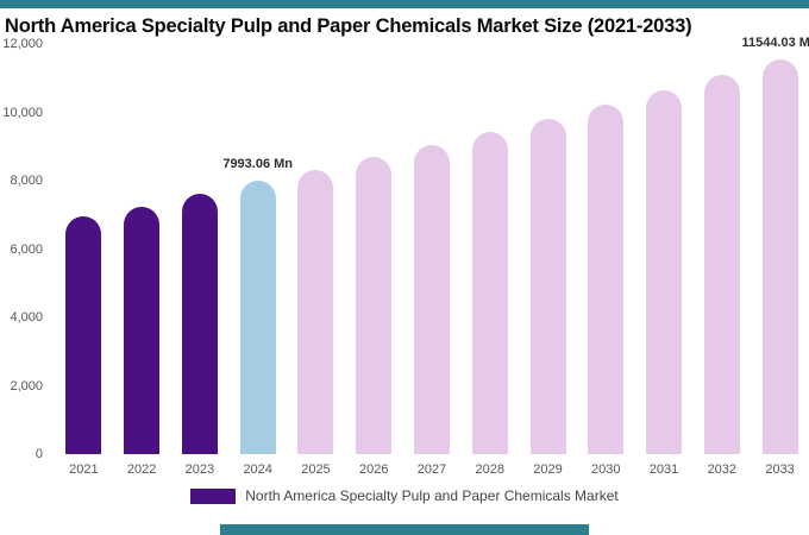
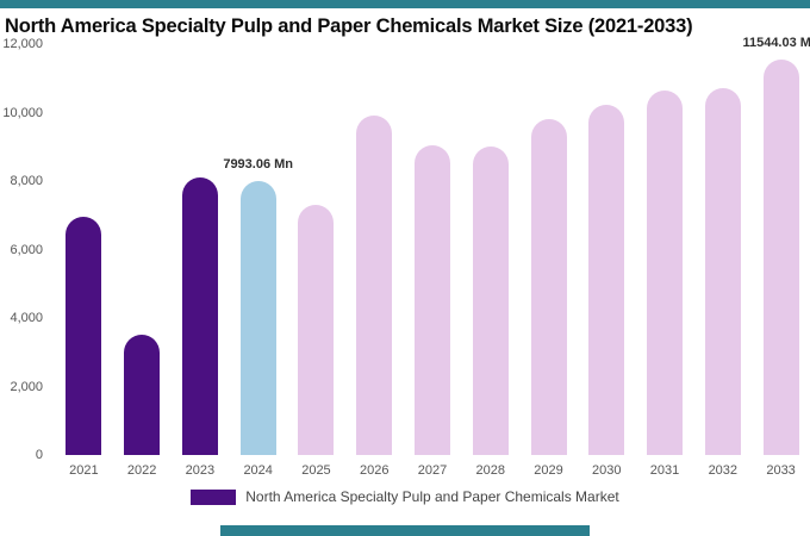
2022: 7200 -> 3500
2023: 7600 -> 8100
2025: 8300 -> 7300
2026: 8700 -> 9900
2028: 9400 -> 9000
2032: 11100 -> 10700
